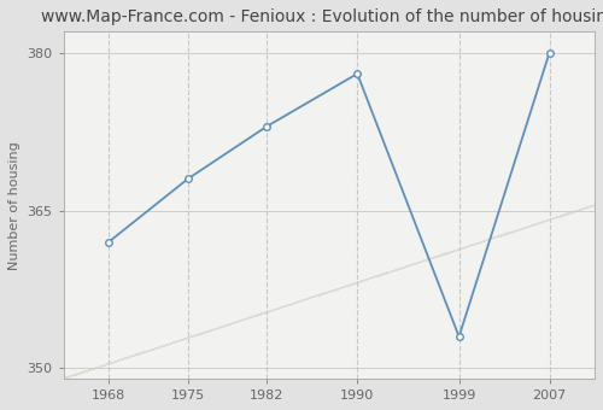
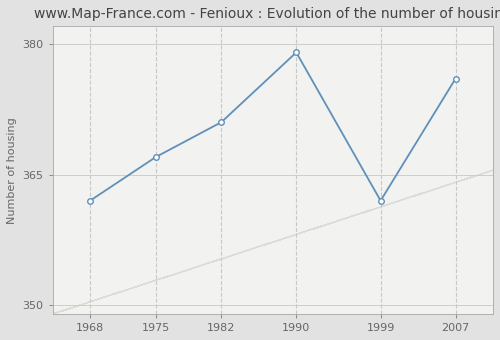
1975: 368 -> 367
1982: 373 -> 371
1990: 378 -> 379
1999: 353 -> 362
2007: 380 -> 376
